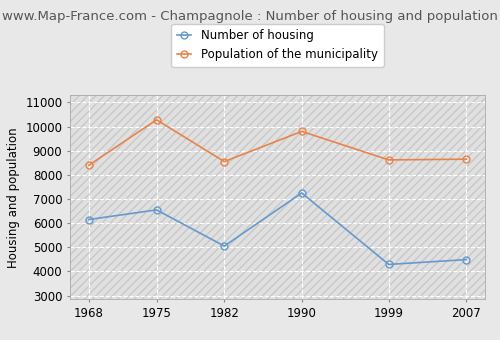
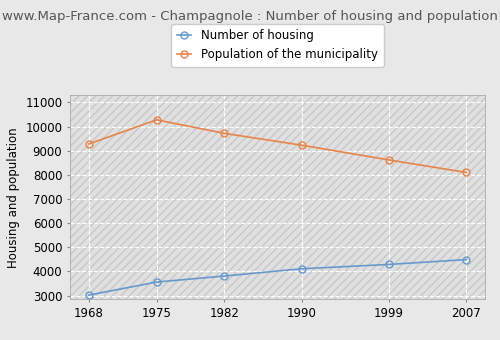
Number of housing/1968: 6150 -> 3020
Population of the municipality/1968: 8400 -> 9280
Number of housing/1975: 6550 -> 3560
Number of housing/1982: 5050 -> 3810
Population of the municipality/1982: 8550 -> 9720
Number of housing/1990: 7250 -> 4110
Population of the municipality/1990: 9800 -> 9230
Population of the municipality/2007: 8650 -> 8100
